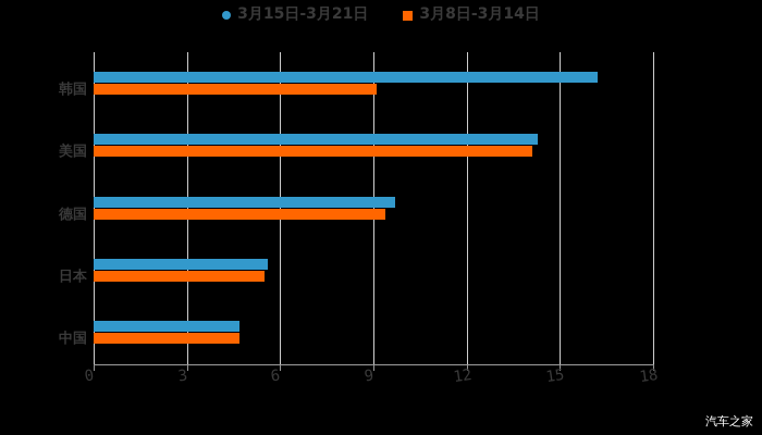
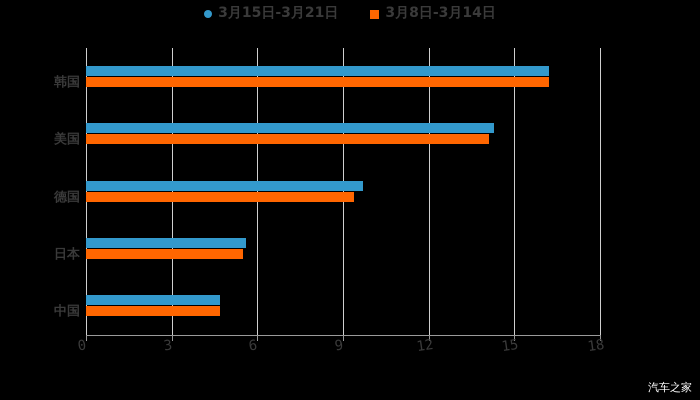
3月8日-3月14日/韩国: 9.1 -> 16.2
